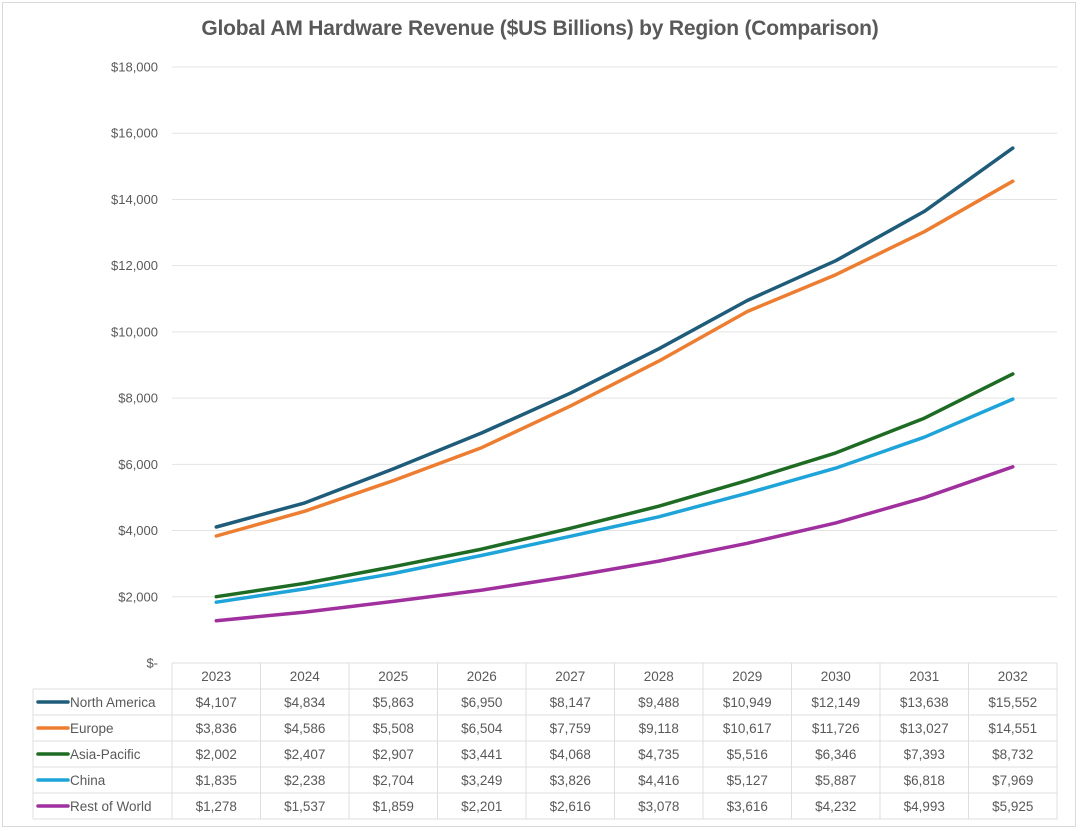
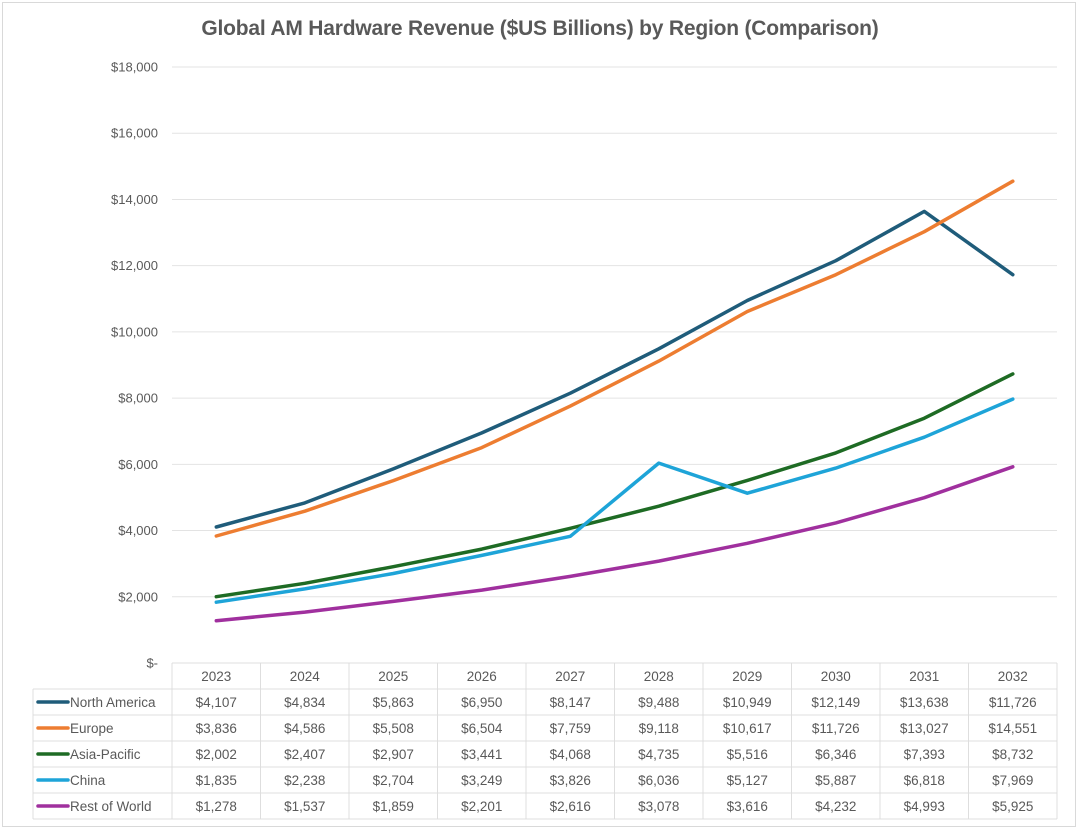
China/2028: $4,416 -> $6,036
North America/2032: $15,552 -> $11,726
